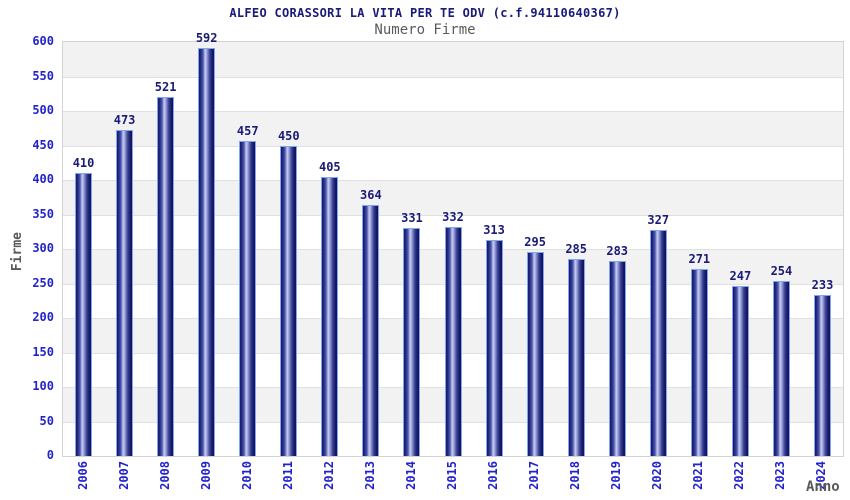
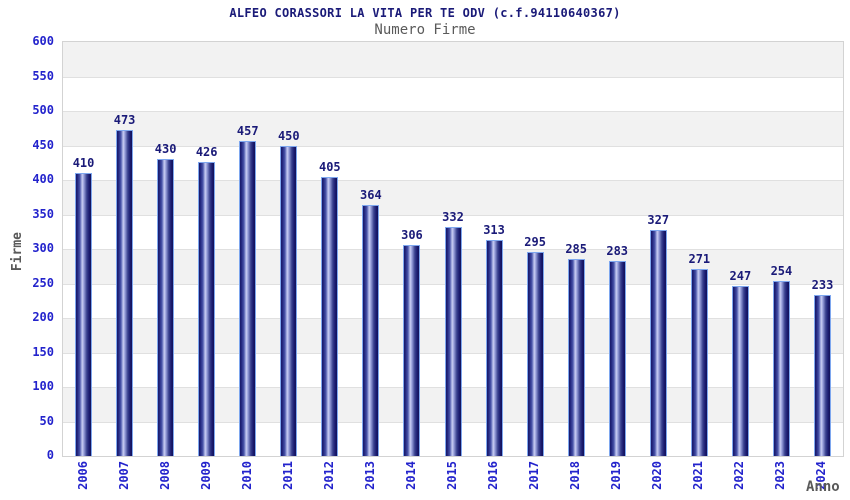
2008: 521 -> 430
2009: 592 -> 426
2014: 331 -> 306
